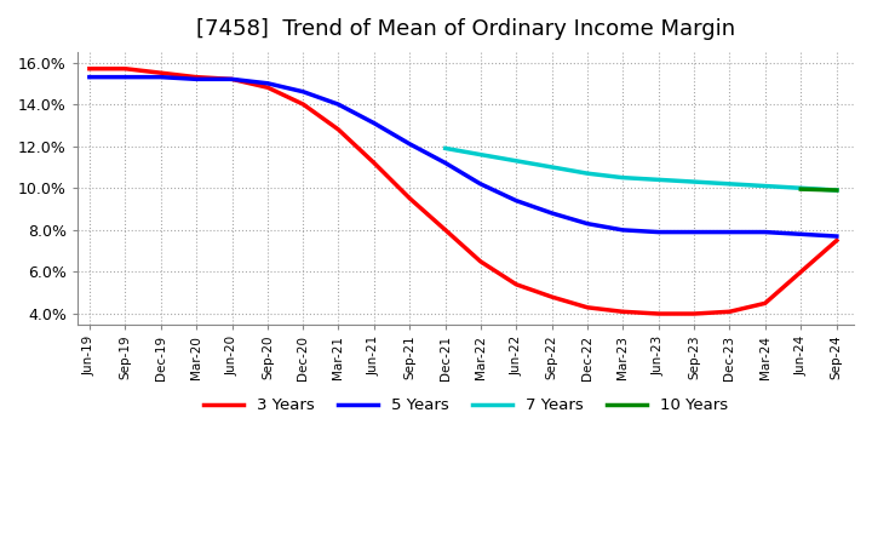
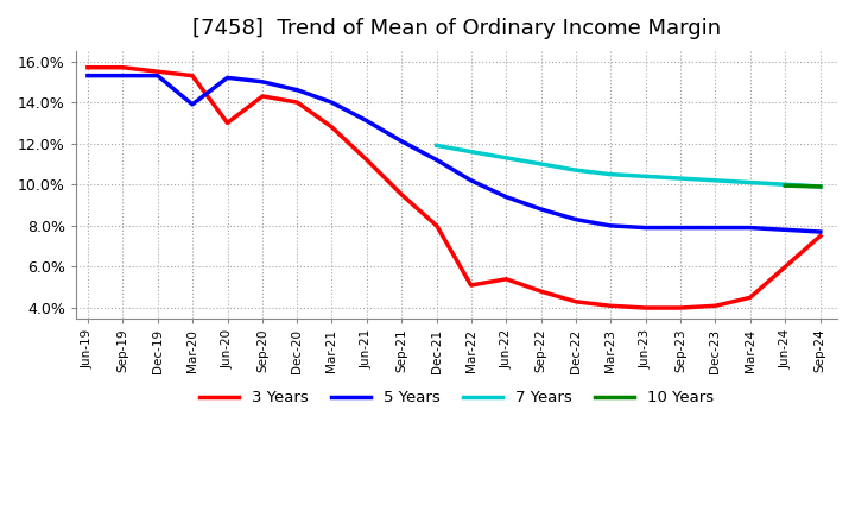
5 Years/Mar-20: 15.2% -> 13.9%
3 Years/Jun-20: 15.2% -> 13.0%
3 Years/Sep-20: 14.8% -> 14.3%
3 Years/Mar-22: 6.5% -> 5.1%
